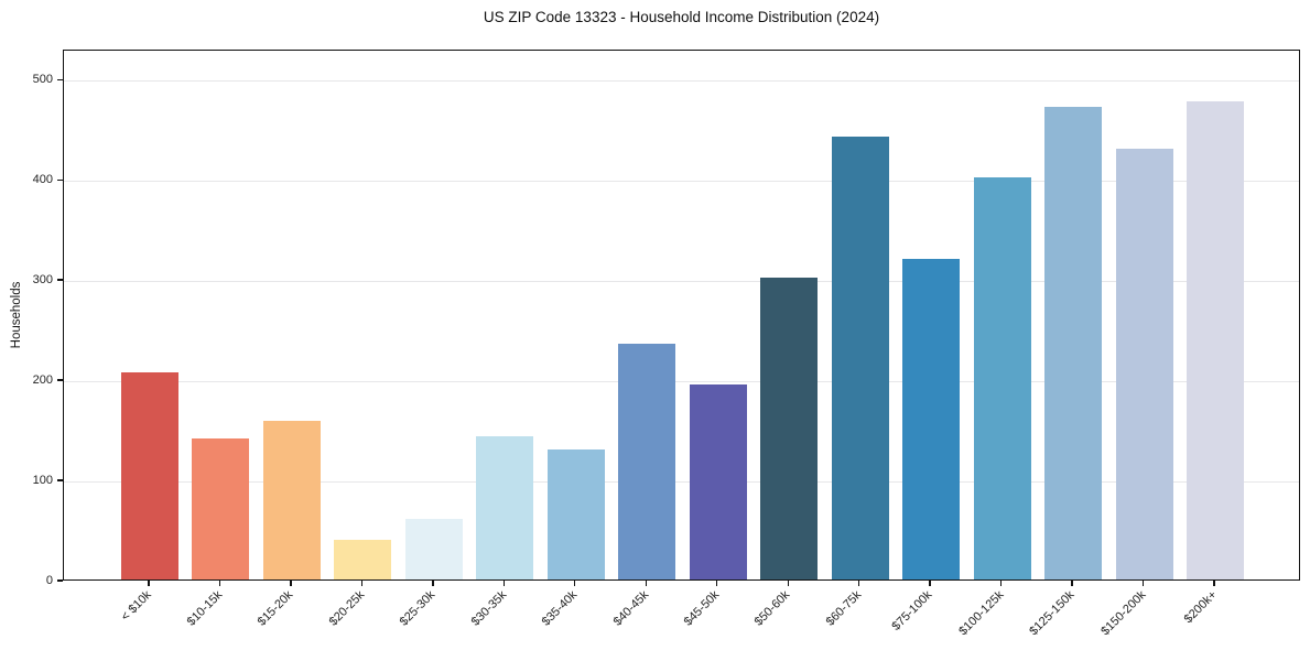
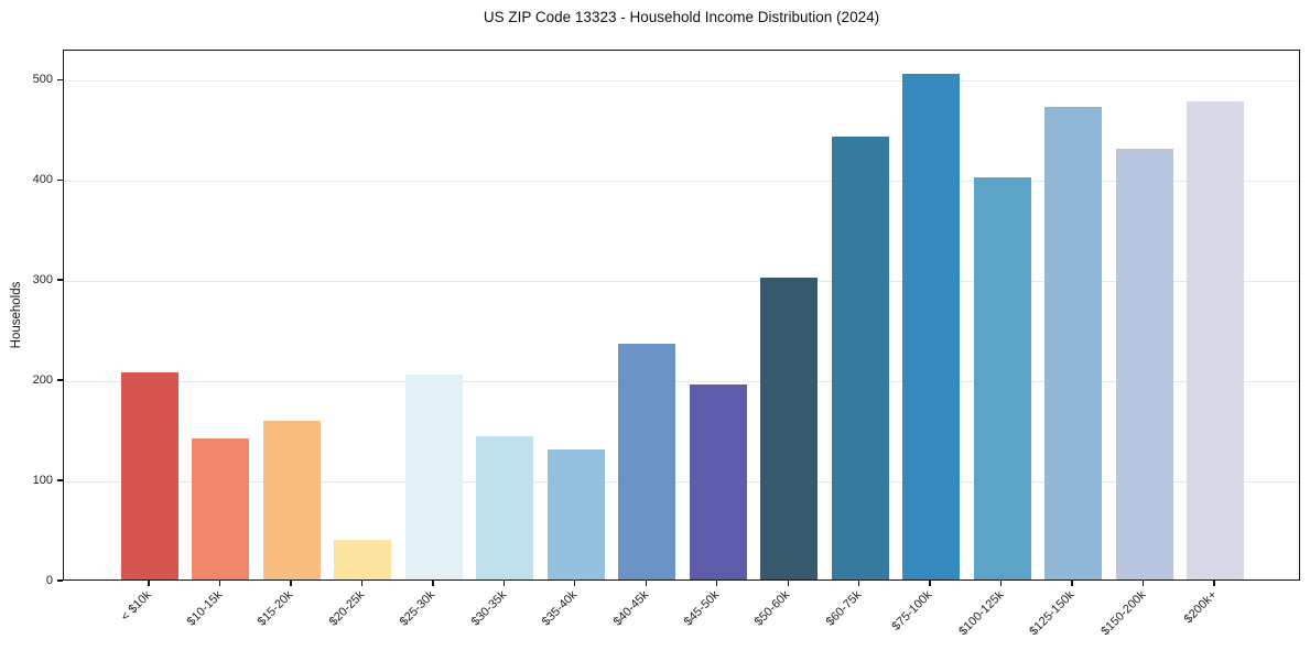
$25-30k: 60 -> 200
$75-100k: 320 -> 500
